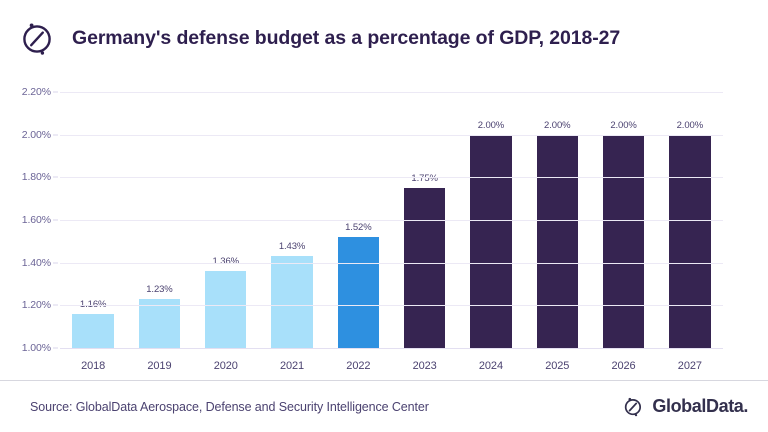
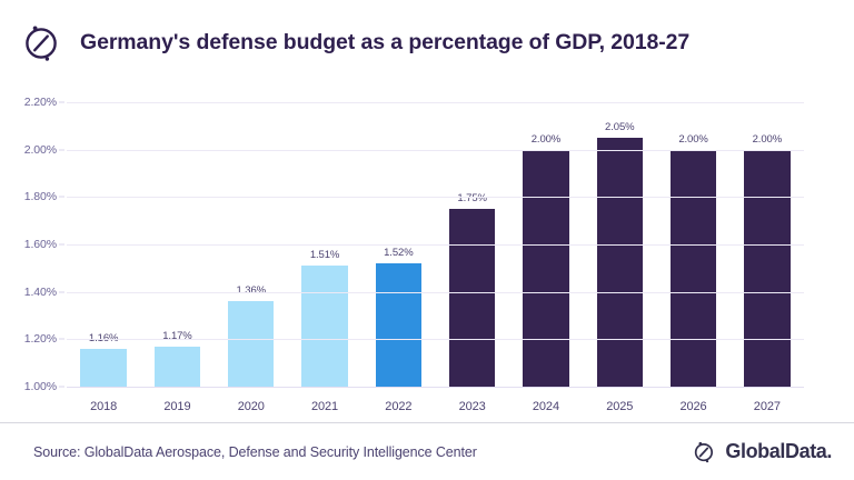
2019: 1.23% -> 1.17%
2021: 1.43% -> 1.51%
2025: 2.00% -> 2.05%
